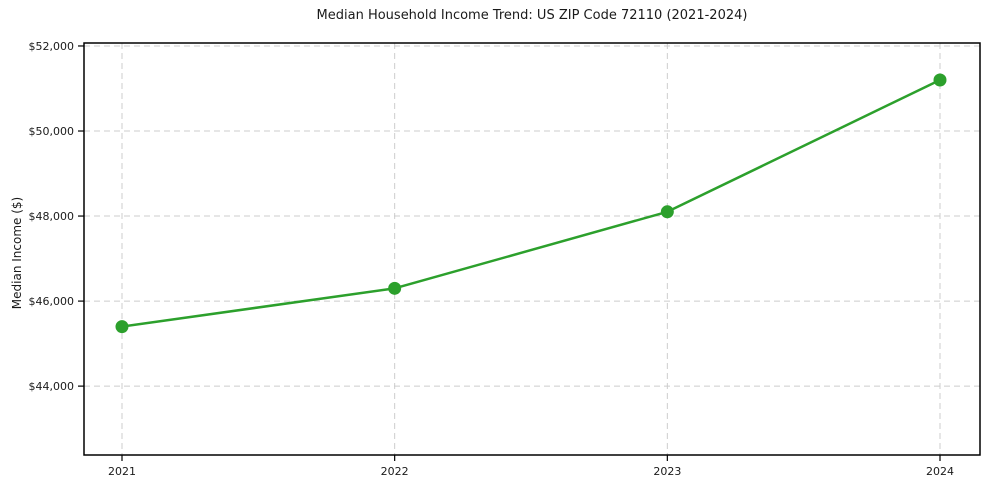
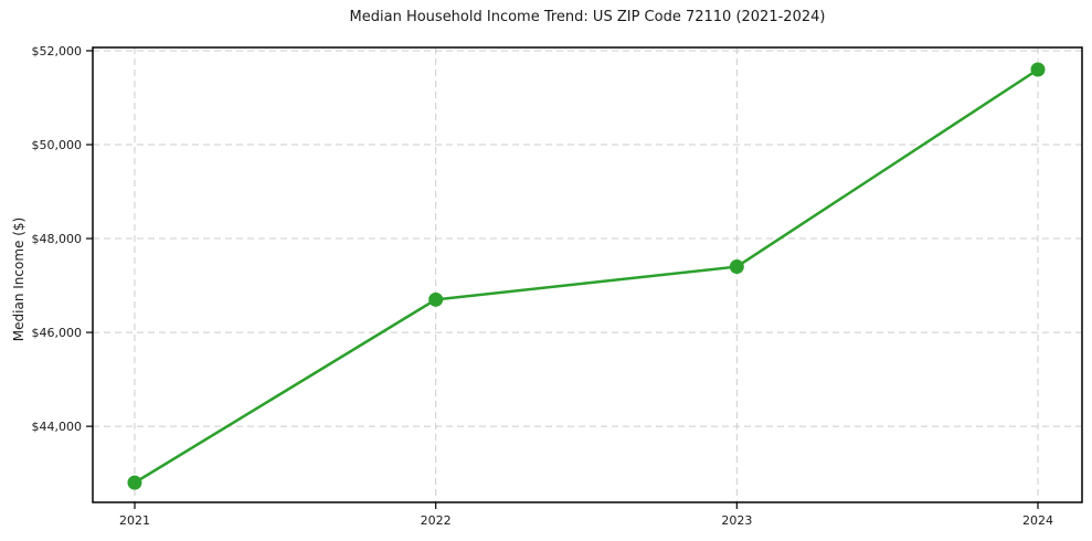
2021: $45400 -> $42800
2022: $46300 -> $46700
2023: $48100 -> $47400
2024: $51200 -> $51600
